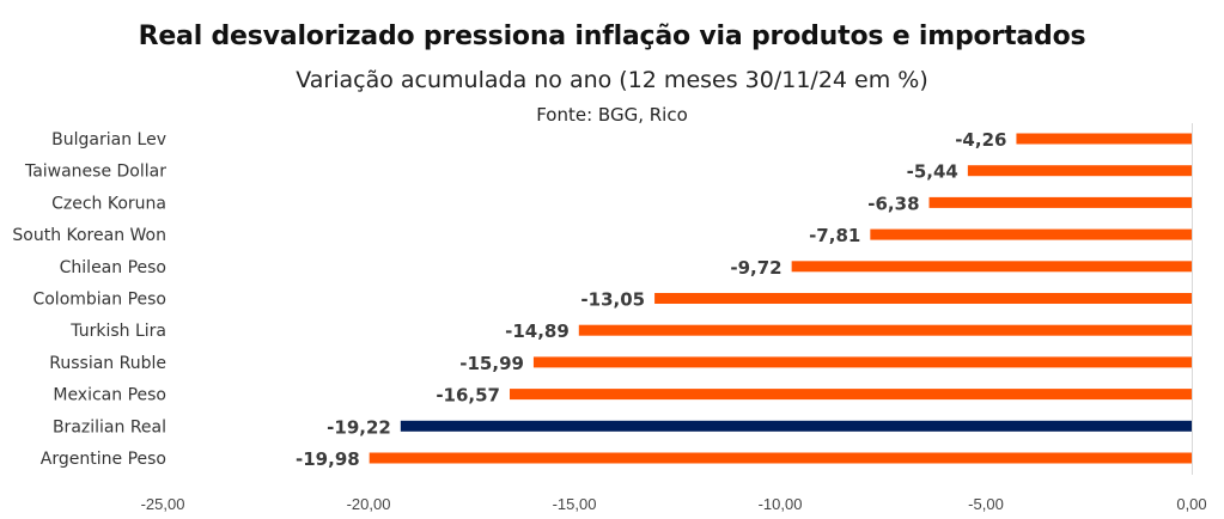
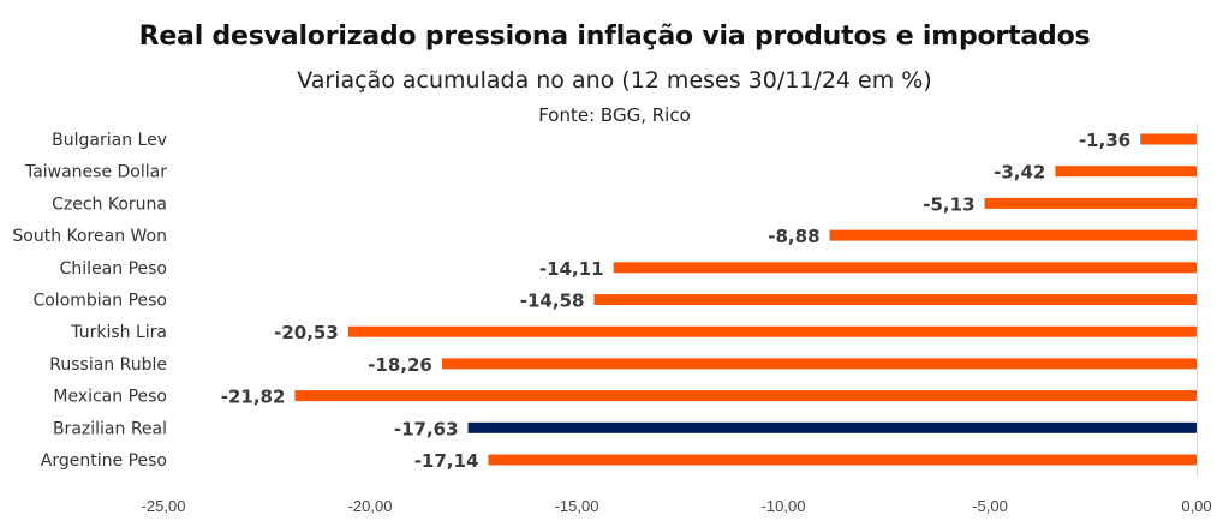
Bulgarian Lev: -4,26 -> -1,36
Taiwanese Dollar: -5,44 -> -3,42
Czech Koruna: -6,38 -> -5,13
South Korean Won: -7,81 -> -8,88
Chilean Peso: -9,72 -> -14,11
Colombian Peso: -13,05 -> -14,58
Turkish Lira: -14,89 -> -20,53
Russian Ruble: -15,99 -> -18,26
Mexican Peso: -16,57 -> -21,82
Brazilian Real: -19,22 -> -17,63
Argentine Peso: -19,98 -> -17,14
